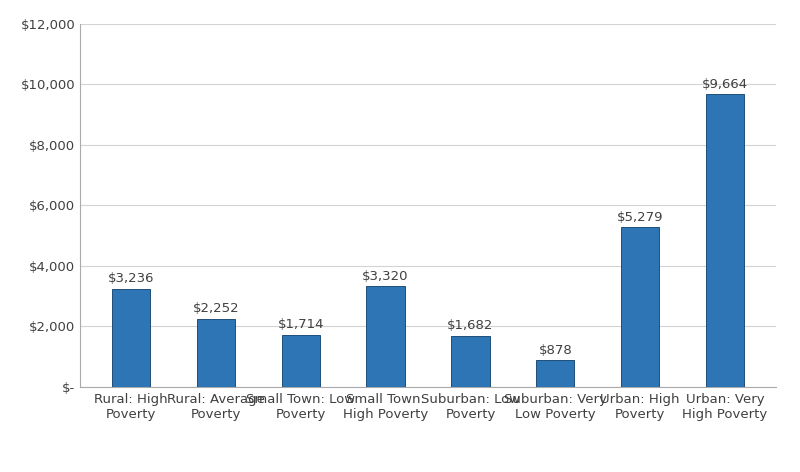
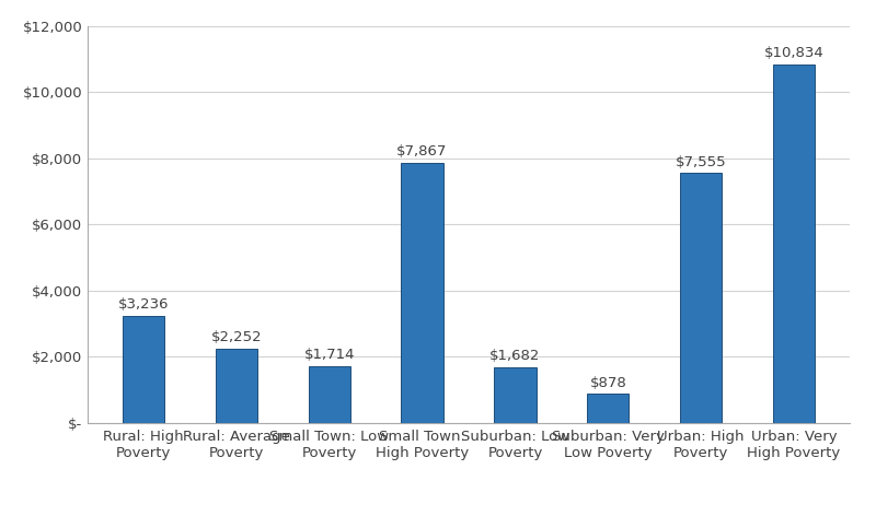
Small Town: High Poverty: $3,320 -> $7,867
Urban: High Poverty: $5,279 -> $7,555
Urban: Very High Poverty: $9,664 -> $10,834
